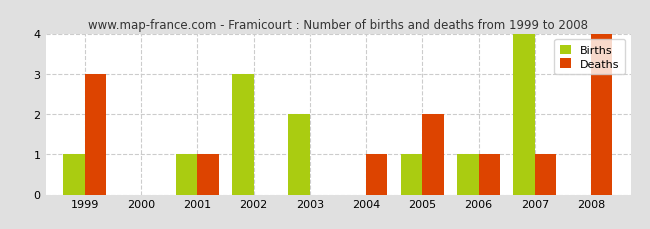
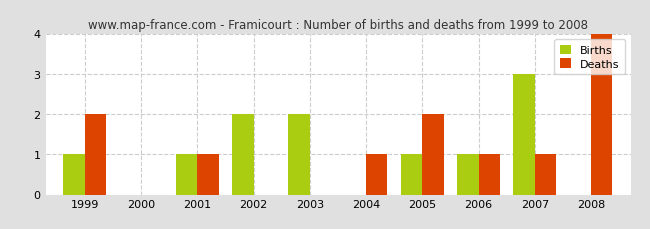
Deaths/1999: 3 -> 2
Births/2002: 3 -> 2
Births/2007: 4 -> 3
